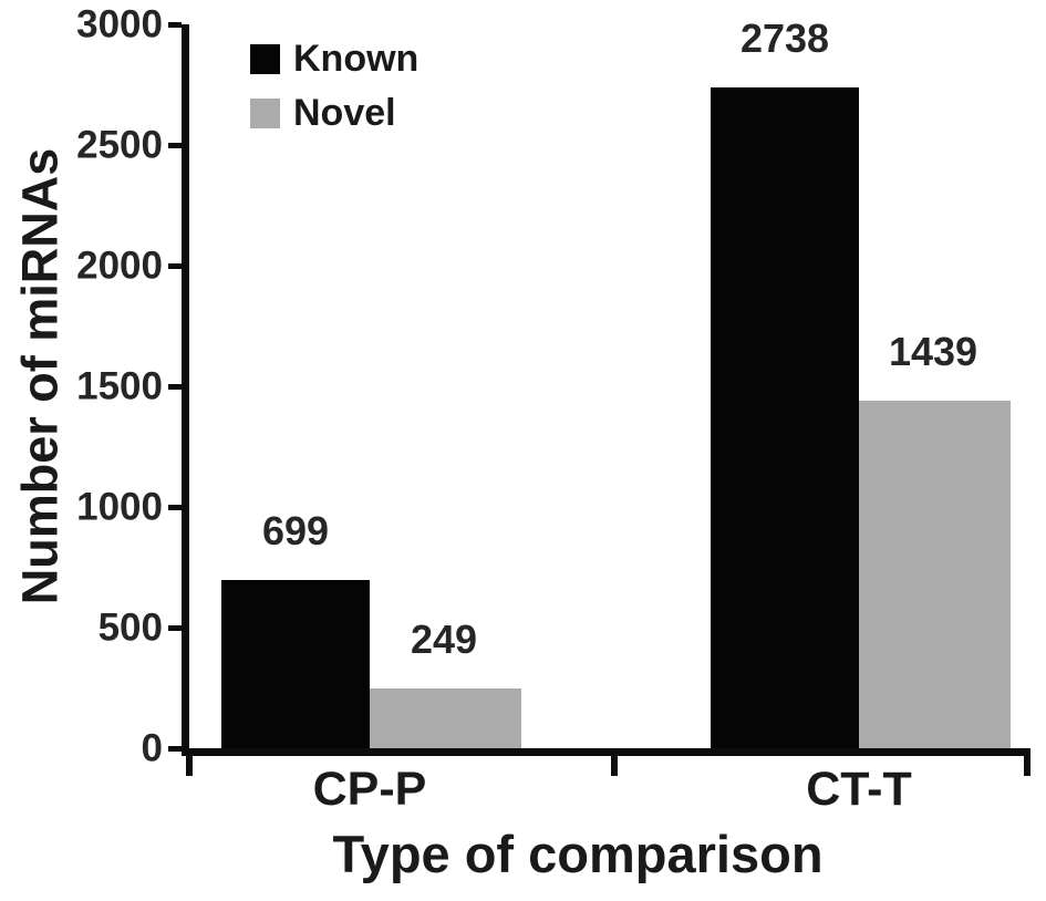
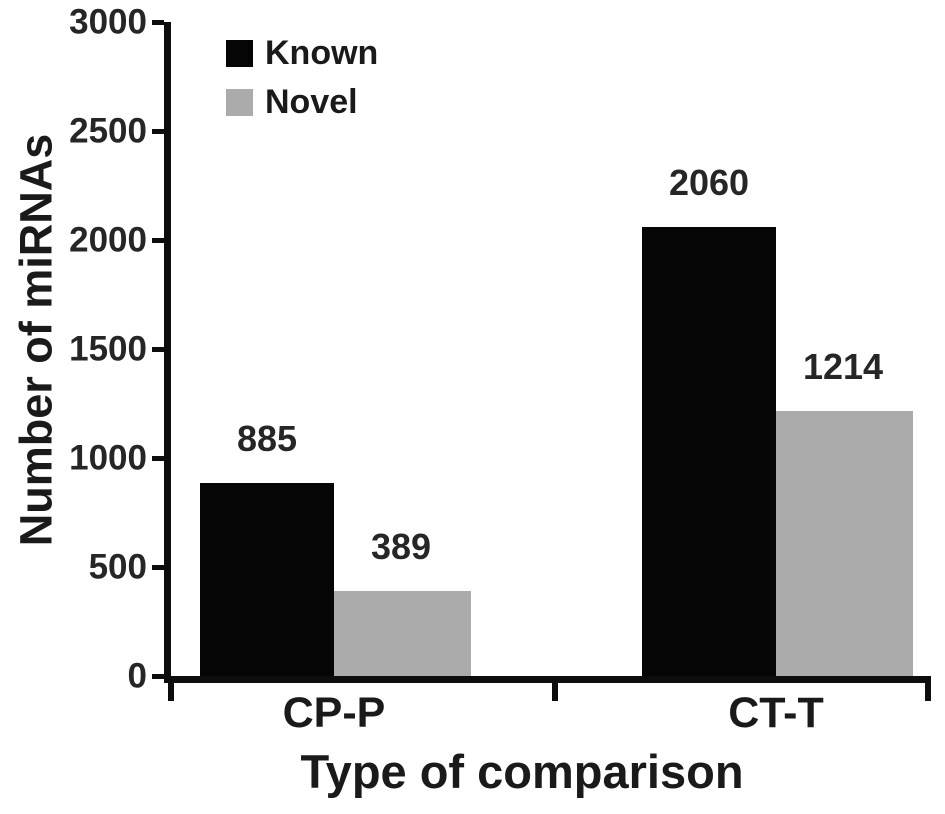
Known/CP-P: 699 -> 885
Novel/CP-P: 249 -> 389
Known/CT-T: 2738 -> 2060
Novel/CT-T: 1439 -> 1214
